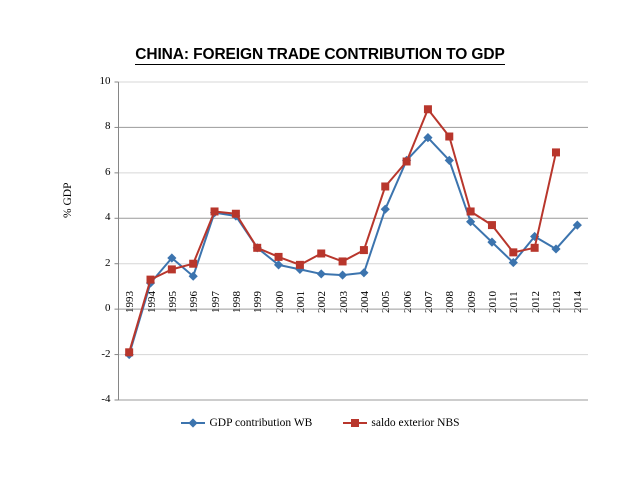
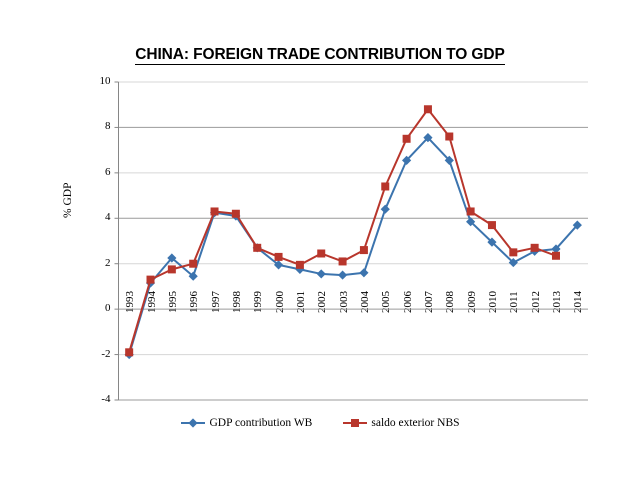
saldo exterior NBS/2006: 6.5 -> 7.5
GDP contribution WB/2012: 3.2 -> 2.5
saldo exterior NBS/2013: 6.9 -> 2.4
